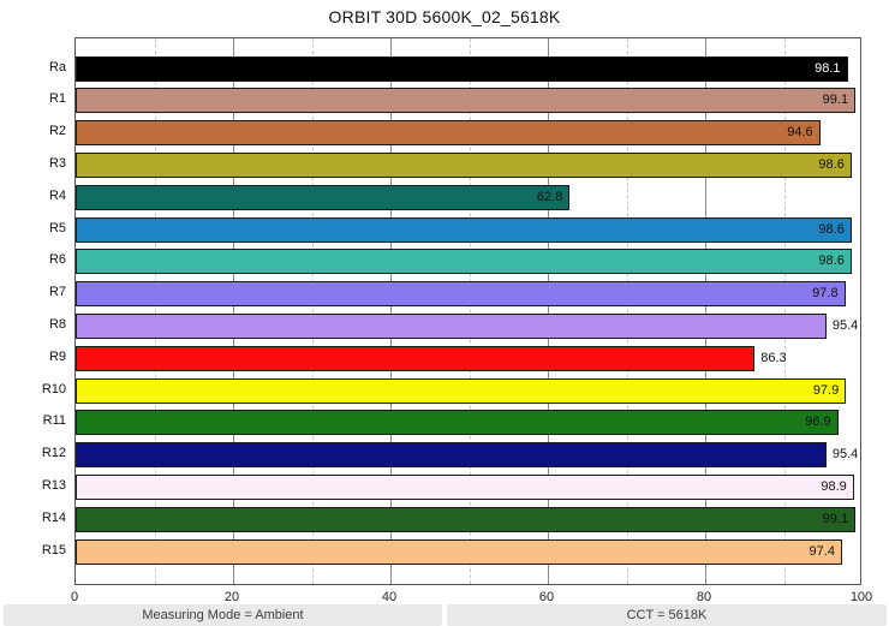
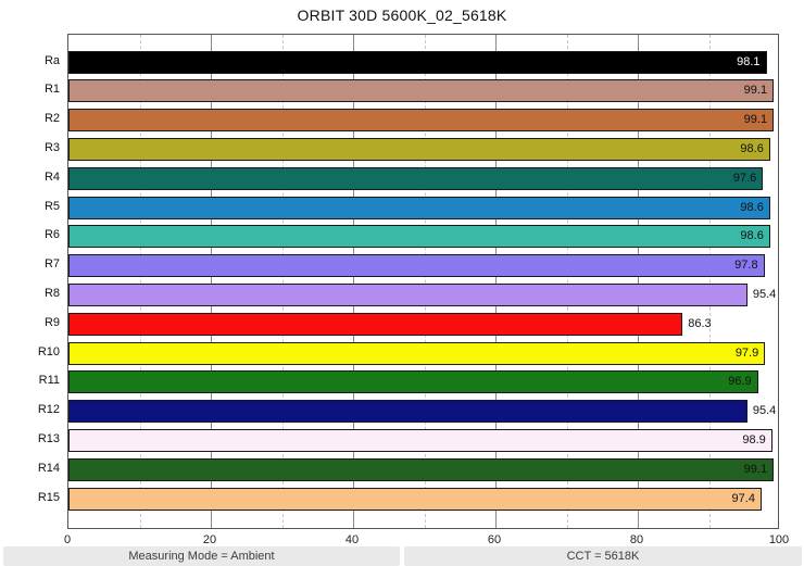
R2: 94.6 -> 99.1
R4: 62.8 -> 97.6
